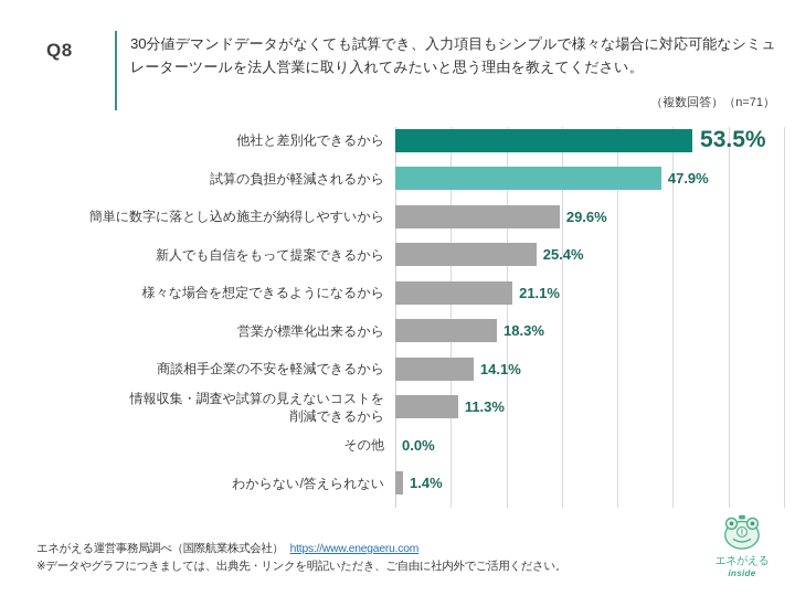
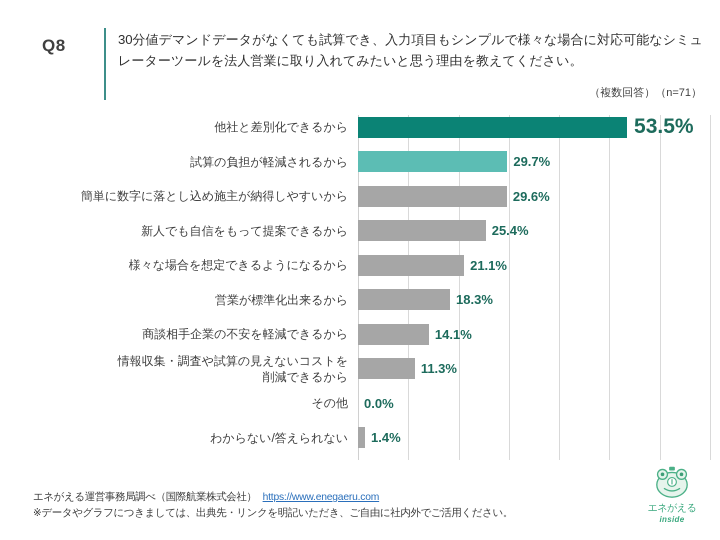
試算の負担が軽減されるから: 47.9% -> 29.7%
